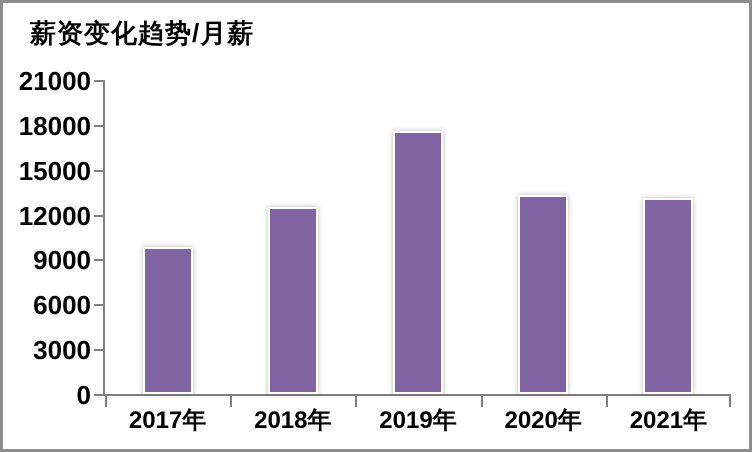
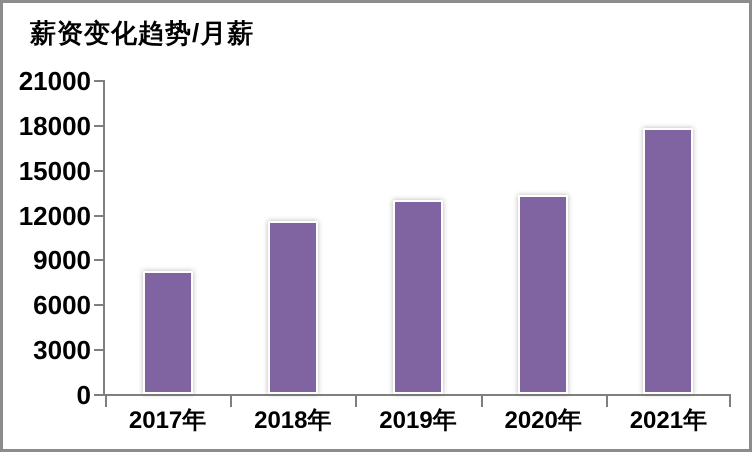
2017年: 9800 -> 8200
2018年: 12500 -> 11600
2019年: 17600 -> 13000
2021年: 13100 -> 17800
